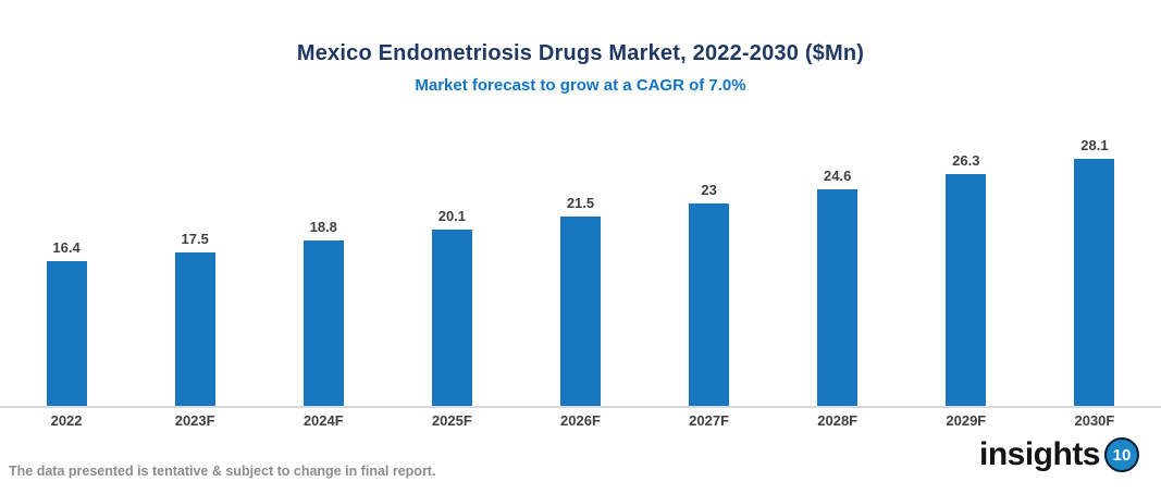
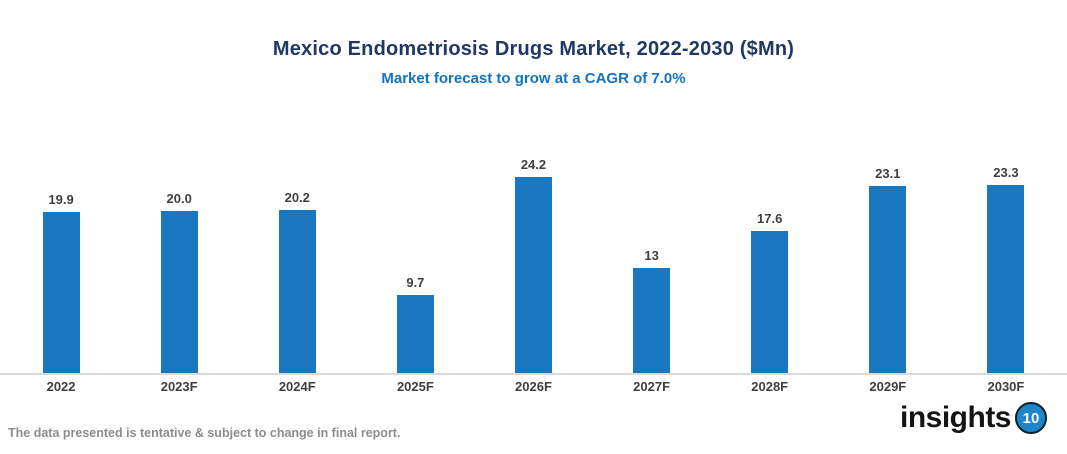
2022: 16.4 -> 19.9
2023F: 17.5 -> 20.0
2024F: 18.8 -> 20.2
2025F: 20.1 -> 9.7
2026F: 21.5 -> 24.2
2027F: 23 -> 13
2028F: 24.6 -> 17.6
2029F: 26.3 -> 23.1
2030F: 28.1 -> 23.3
